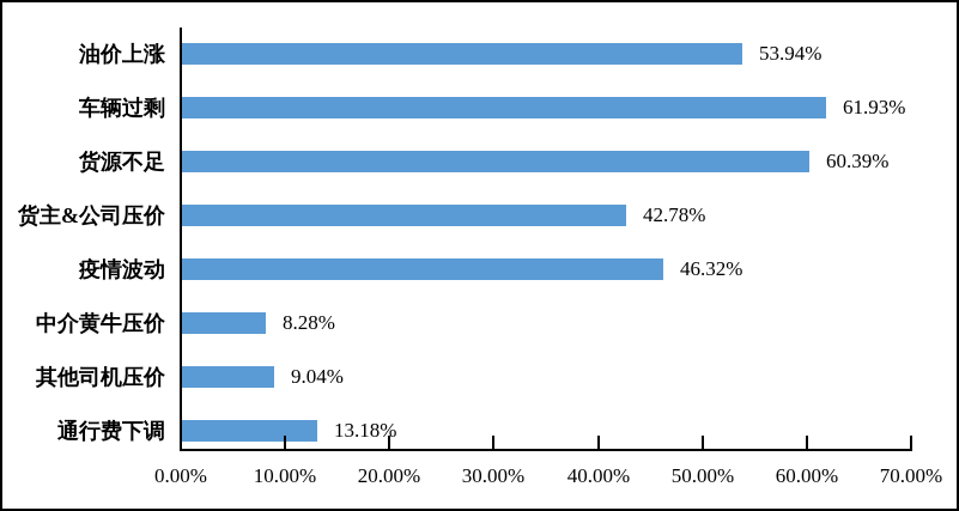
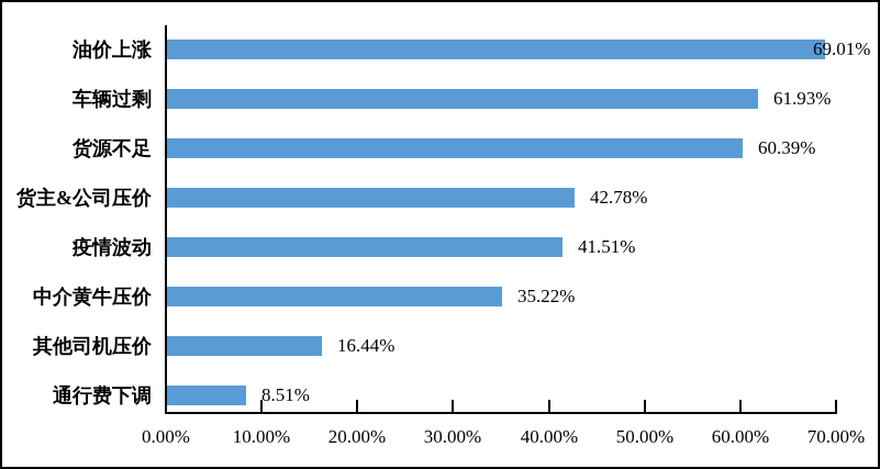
油价上涨: 53.94% -> 69.01%
疫情波动: 46.32% -> 41.51%
中介黄牛压价: 8.28% -> 35.22%
其他司机压价: 9.04% -> 16.44%
通行费下调: 13.18% -> 8.51%
